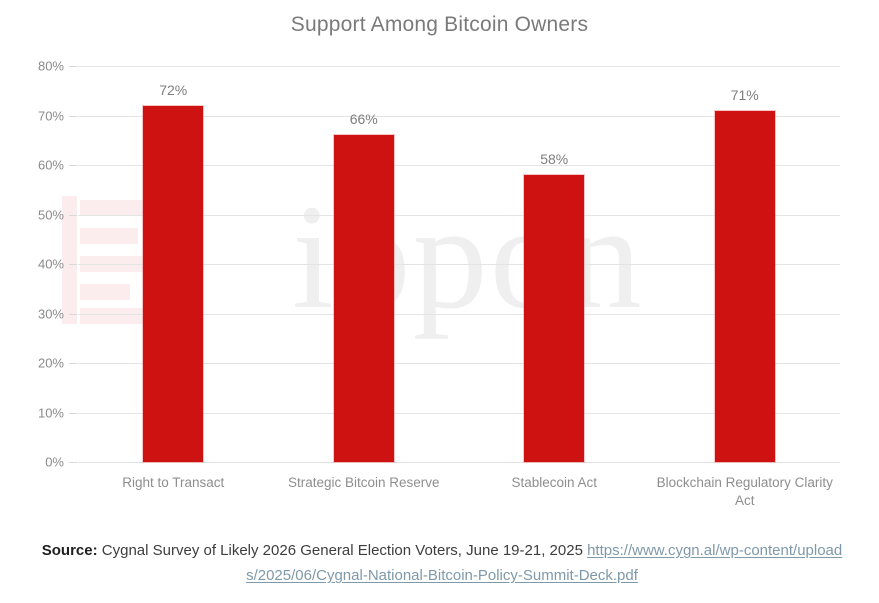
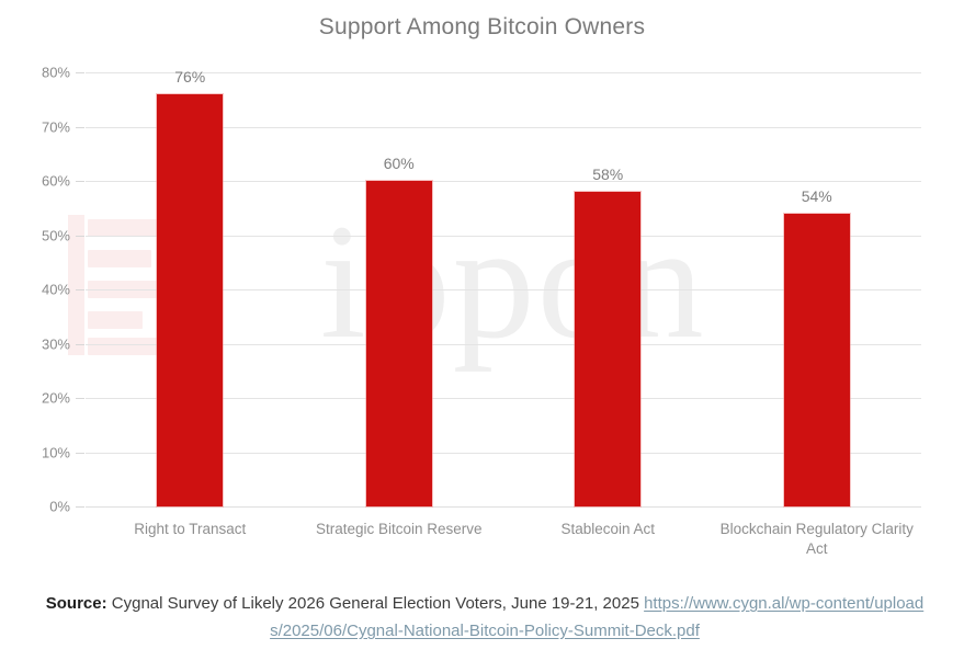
Right to Transact: 72% -> 76%
Strategic Bitcoin Reserve: 66% -> 60%
Blockchain Regulatory Clarity Act: 71% -> 54%
